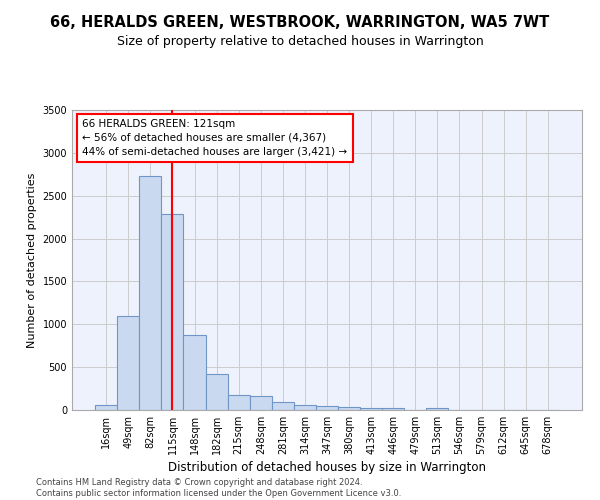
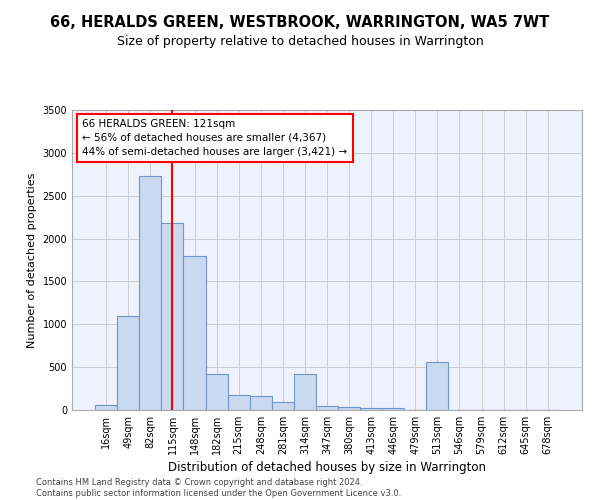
115sqm: 2290 -> 2180
148sqm: 880 -> 1800
314sqm: 60 -> 420
513sqm: 20 -> 560
